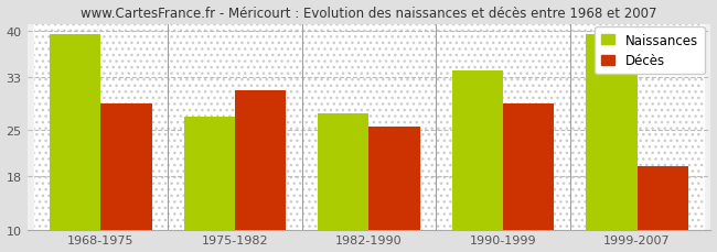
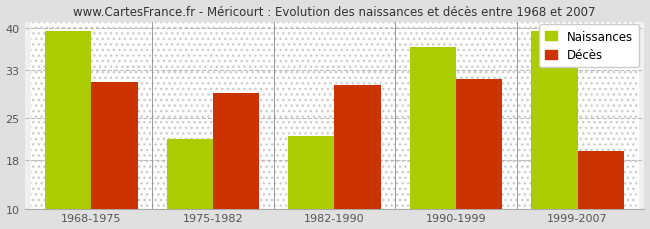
Décès/1968-1975: 29.0 -> 31.0
Naissances/1975-1982: 27.0 -> 21.6
Décès/1975-1982: 31.0 -> 29.2
Naissances/1982-1990: 27.5 -> 22.0
Décès/1982-1990: 25.5 -> 30.4
Naissances/1990-1999: 34.0 -> 36.8
Décès/1990-1999: 29.0 -> 31.4
